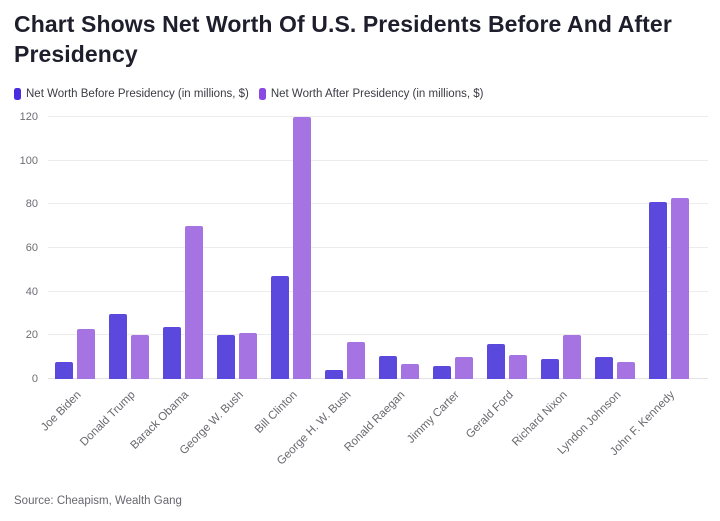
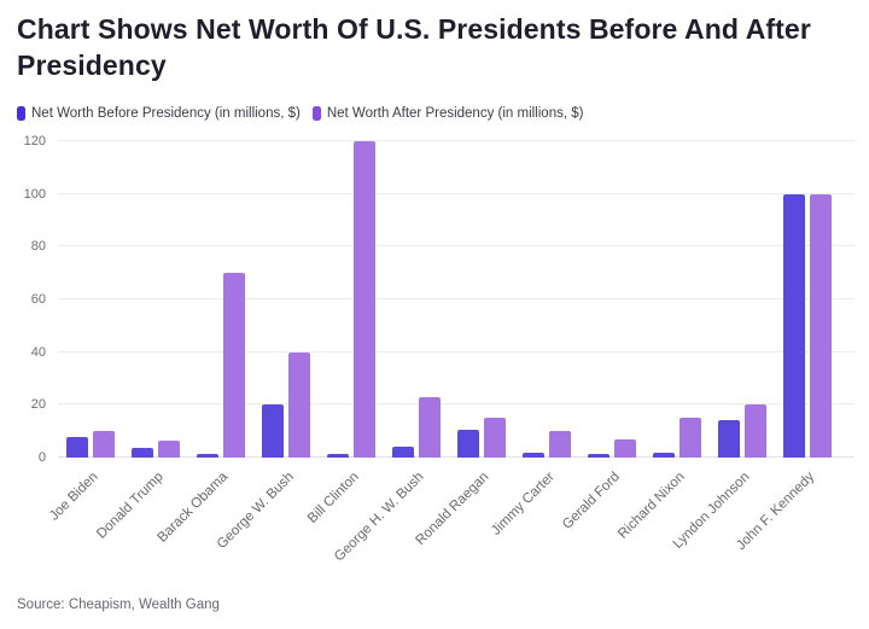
Net Worth After Presidency (in millions, $)/Joe Biden: 23 -> 10
Net Worth Before Presidency (in millions, $)/Donald Trump: 30 -> 4
Net Worth After Presidency (in millions, $)/Donald Trump: 20 -> 6
Net Worth Before Presidency (in millions, $)/Barack Obama: 24 -> 2
Net Worth After Presidency (in millions, $)/George W. Bush: 21 -> 40
Net Worth Before Presidency (in millions, $)/Bill Clinton: 47 -> 2
Net Worth After Presidency (in millions, $)/George H. W. Bush: 17 -> 23
Net Worth After Presidency (in millions, $)/Ronald Raegan: 7 -> 15
Net Worth Before Presidency (in millions, $)/Jimmy Carter: 6 -> 2
Net Worth Before Presidency (in millions, $)/Gerald Ford: 16 -> 1
Net Worth After Presidency (in millions, $)/Gerald Ford: 11 -> 7
Net Worth Before Presidency (in millions, $)/Richard Nixon: 9 -> 2
Net Worth After Presidency (in millions, $)/Richard Nixon: 20 -> 15
Net Worth Before Presidency (in millions, $)/Lyndon Johnson: 10 -> 14
Net Worth After Presidency (in millions, $)/Lyndon Johnson: 8 -> 20
Net Worth Before Presidency (in millions, $)/John F. Kennedy: 81 -> 100
Net Worth After Presidency (in millions, $)/John F. Kennedy: 83 -> 100
